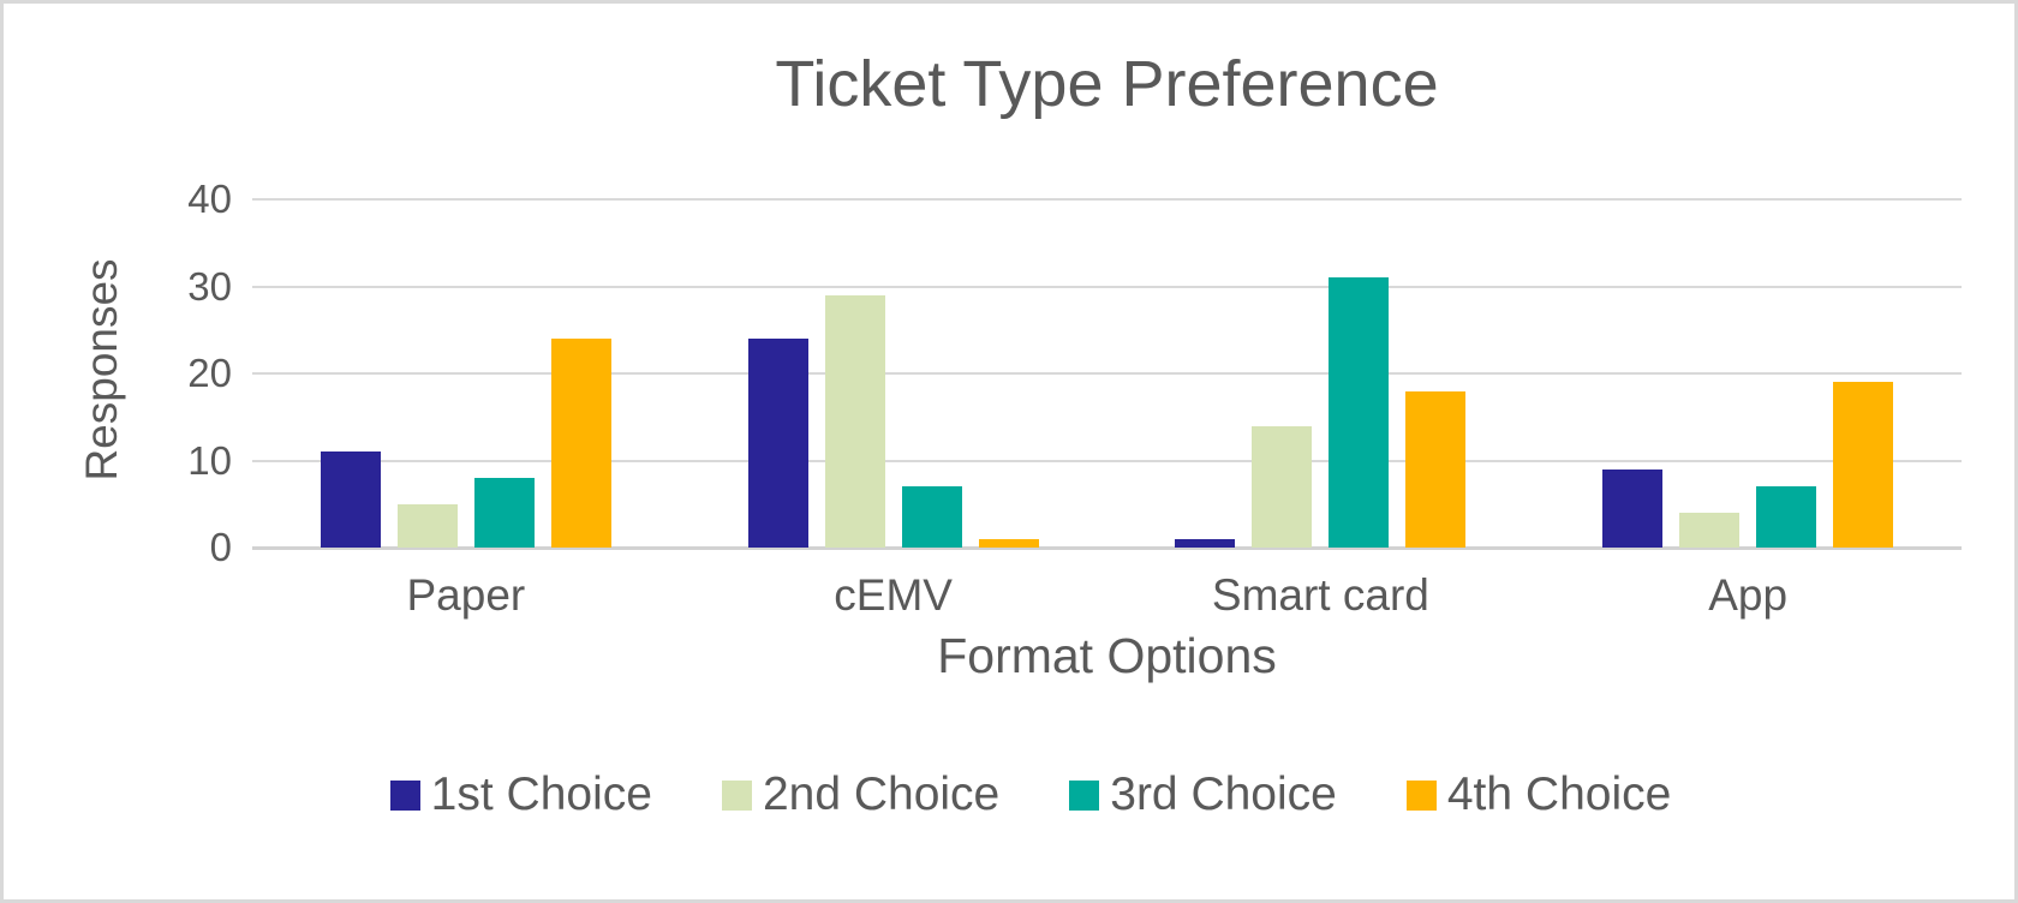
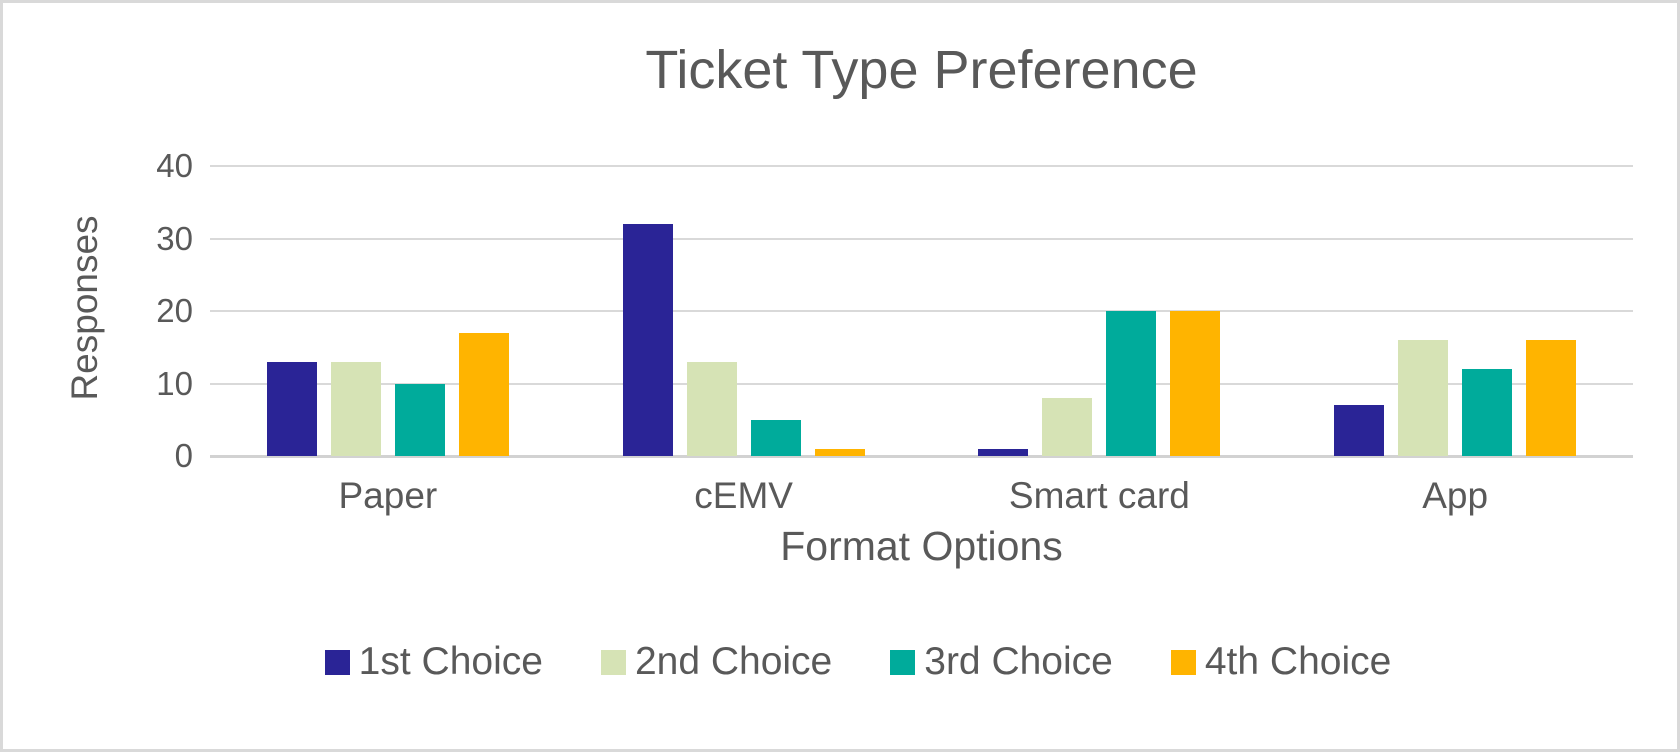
1st Choice/Paper: 11 -> 13
2nd Choice/Paper: 5 -> 13
3rd Choice/Paper: 8 -> 10
4th Choice/Paper: 24 -> 17
1st Choice/cEMV: 24 -> 32
2nd Choice/cEMV: 29 -> 13
3rd Choice/cEMV: 7 -> 5
2nd Choice/Smart card: 14 -> 8
3rd Choice/Smart card: 31 -> 20
4th Choice/Smart card: 18 -> 20
1st Choice/App: 9 -> 7
2nd Choice/App: 4 -> 16
3rd Choice/App: 7 -> 12
4th Choice/App: 19 -> 16
